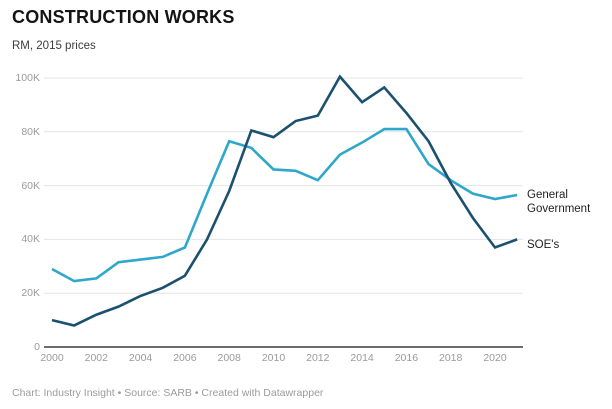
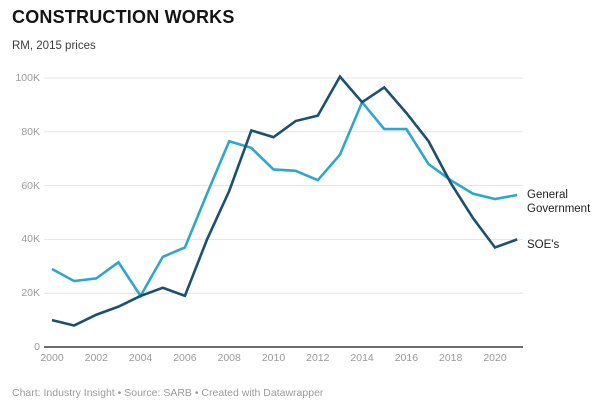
General Government/2004: 32K -> 19K
SOE's/2006: 26K -> 19K
General Government/2014: 76K -> 91K
